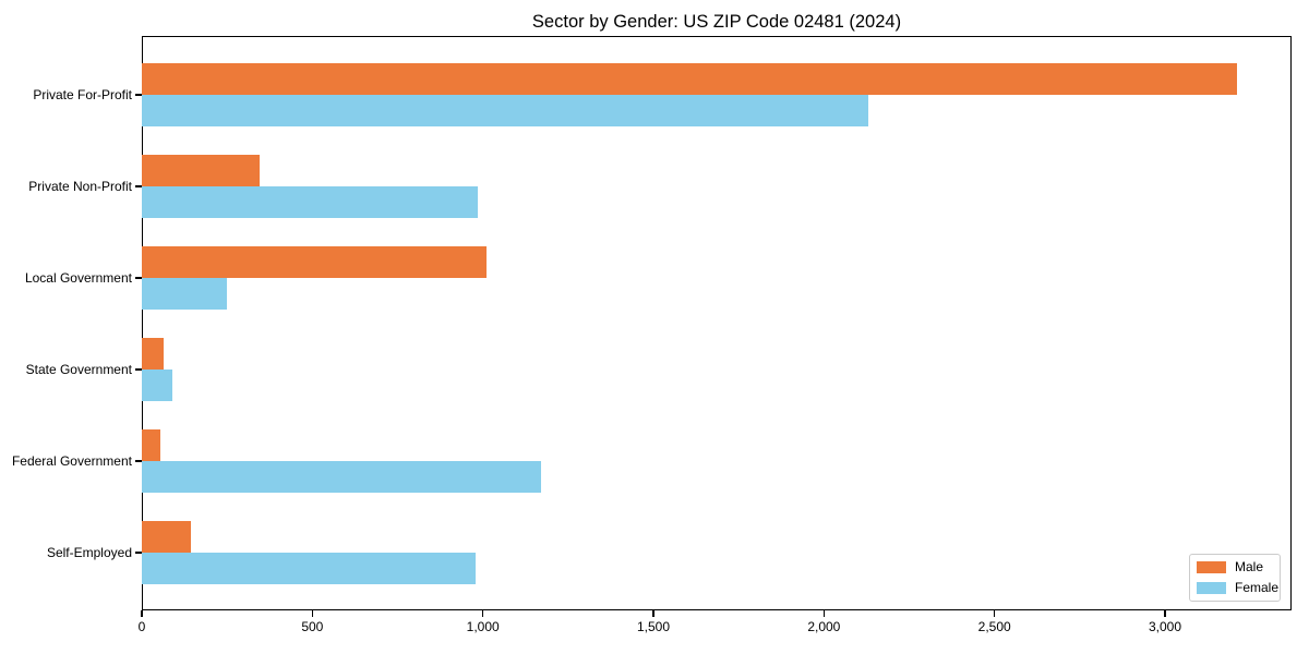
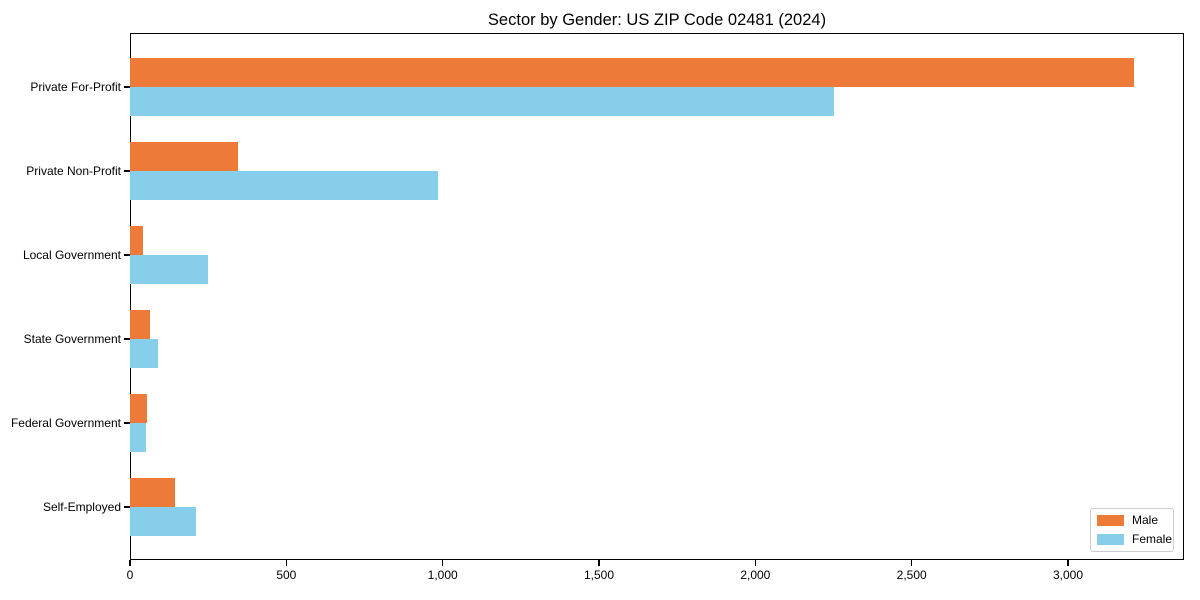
Female/Private For-Profit: 2130 -> 2250
Male/Local Government: 1010 -> 40
Female/Federal Government: 1170 -> 50
Female/Self-Employed: 980 -> 210
